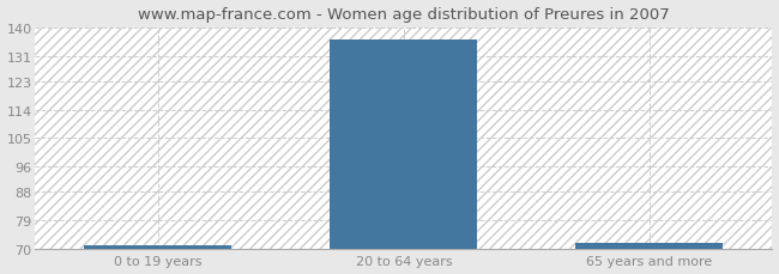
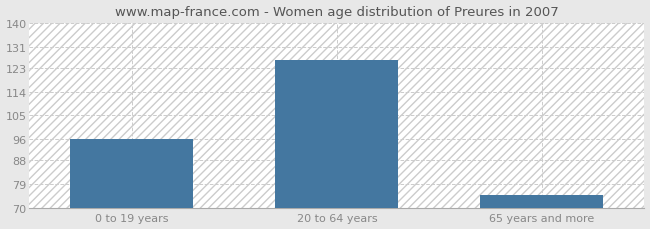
0 to 19 years: 71 -> 96
20 to 64 years: 136 -> 126
65 years and more: 72 -> 75
